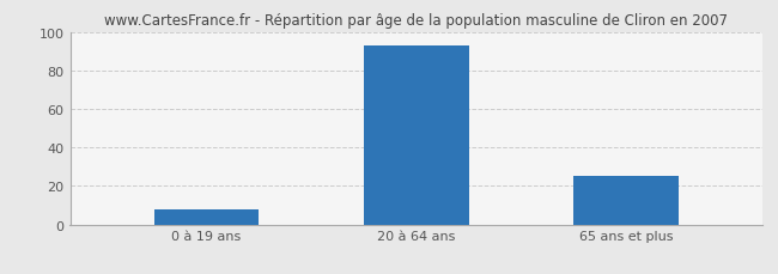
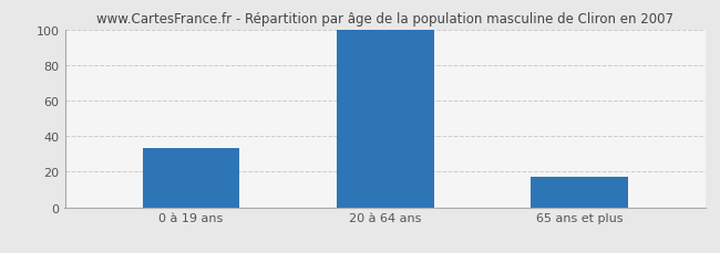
0 à 19 ans: 8 -> 33
20 à 64 ans: 93 -> 100
65 ans et plus: 25 -> 17
